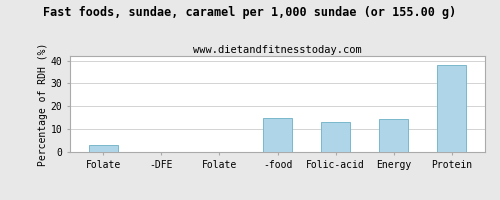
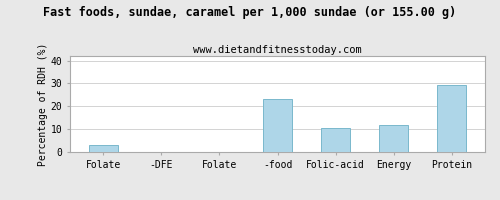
-food: 15.0 -> 23.0
Folic-acid: 13.0 -> 10.5
Energy: 14.5 -> 12.0
Protein: 38.0 -> 29.5
